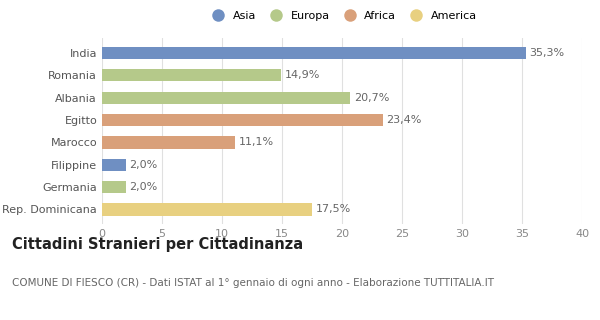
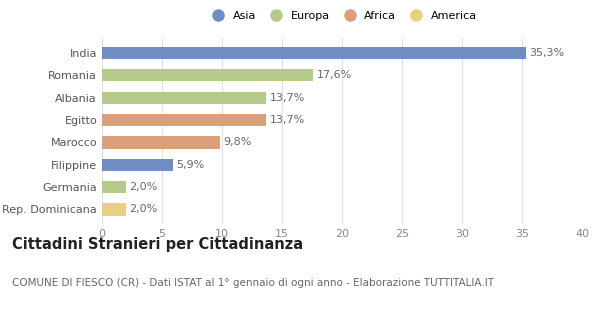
Romania: 14,9% -> 17,6%
Albania: 20,7% -> 13,7%
Egitto: 23,4% -> 13,7%
Marocco: 11,1% -> 9,8%
Filippine: 2,0% -> 5,9%
Rep. Dominicana: 17,5% -> 2,0%
